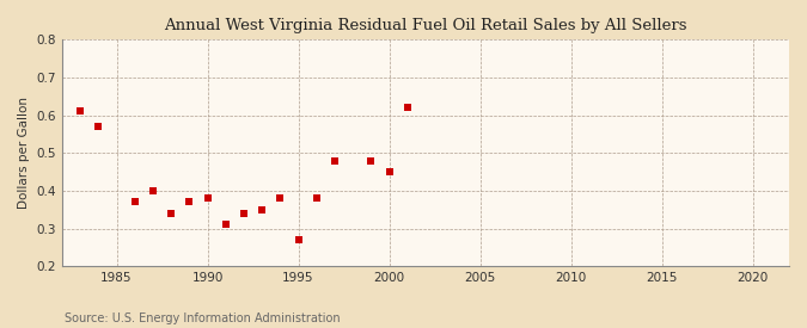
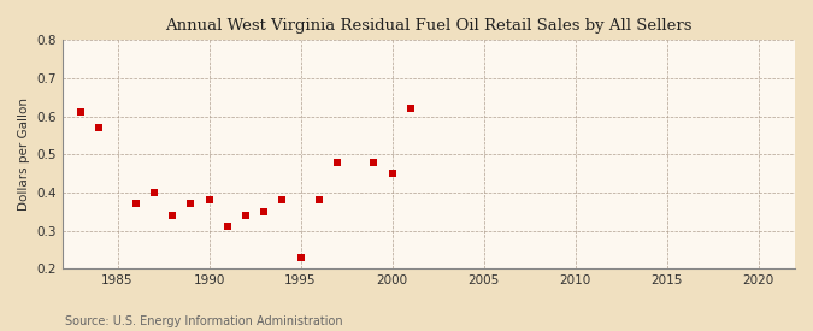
1995: 0.27 -> 0.23
